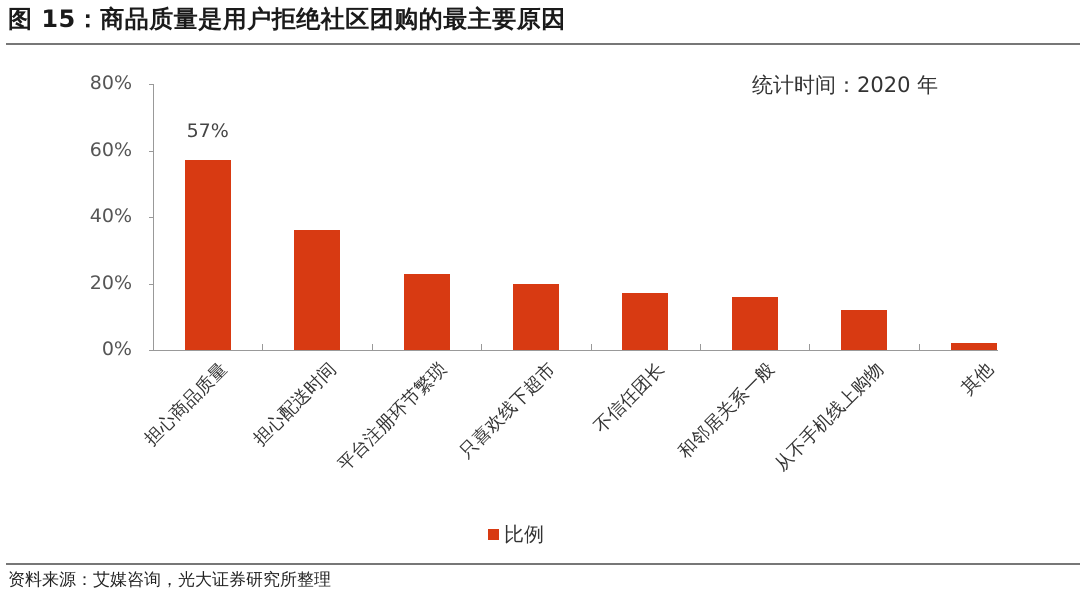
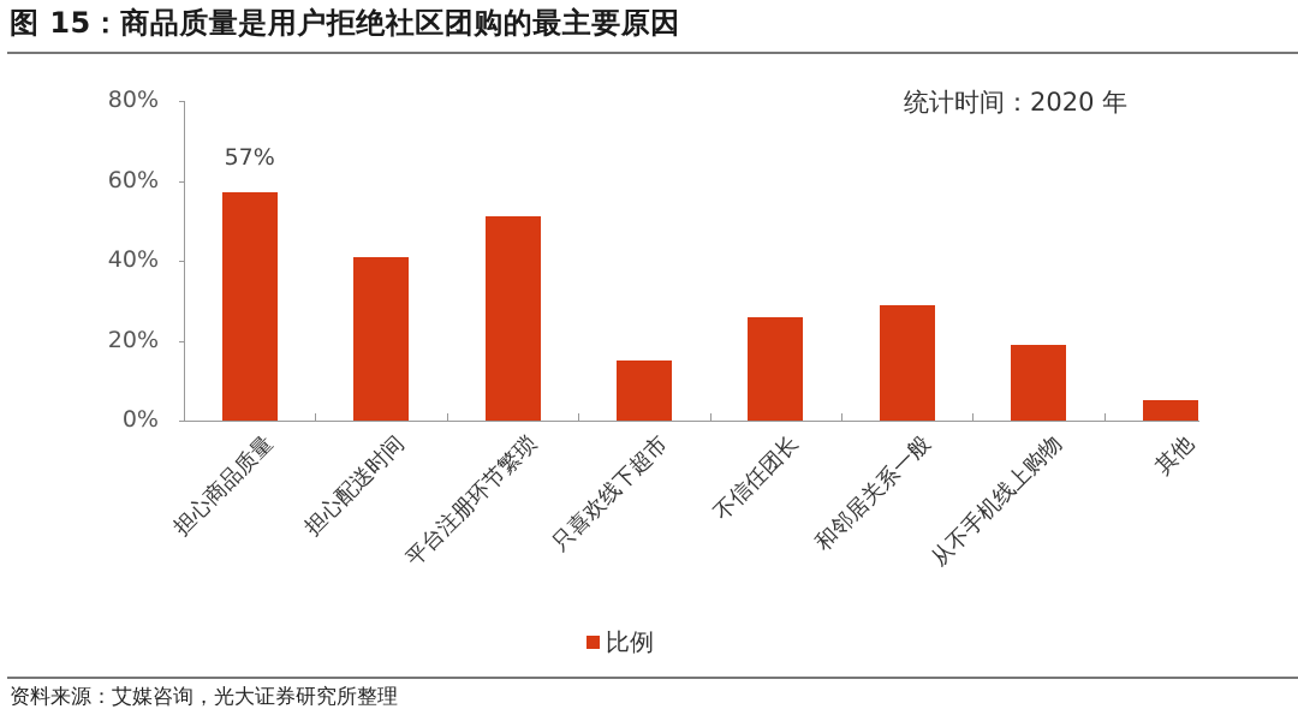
担心配送时间: 36% -> 41%
平台注册环节繁琐: 23% -> 51%
只喜欢线下超市: 20% -> 15%
不信任团长: 17% -> 26%
和邻居关系一般: 16% -> 29%
从不手机线上购物: 12% -> 19%
其他: 2% -> 5%
